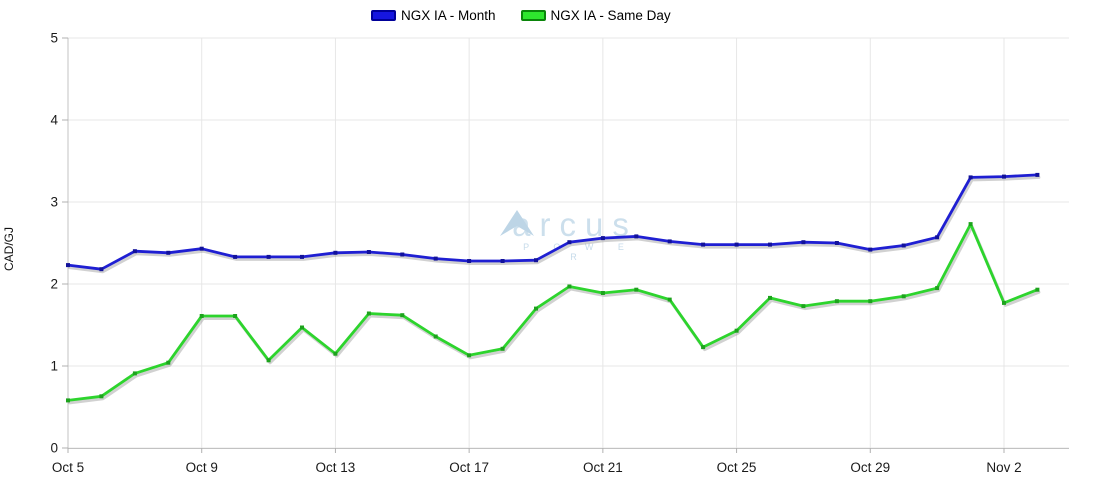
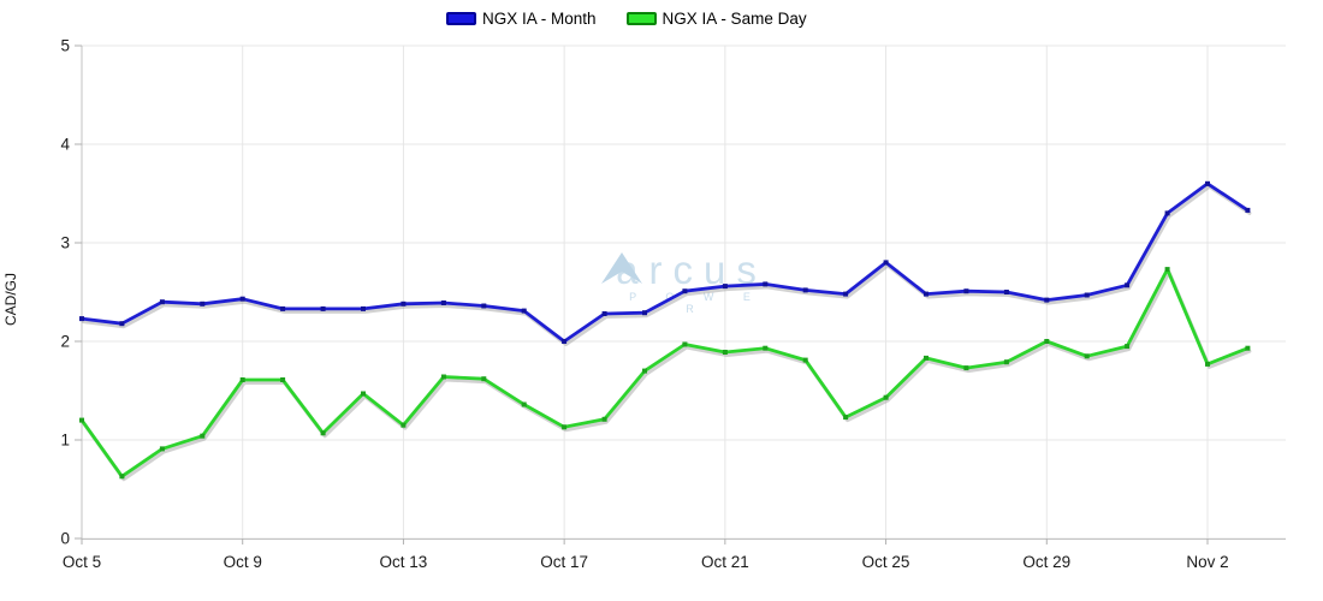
NGX IA - Same Day/Oct 5: 0.6 -> 1.2
NGX IA - Month/Oct 17: 2.3 -> 2.0
NGX IA - Month/Oct 25: 2.5 -> 2.8
NGX IA - Same Day/Oct 29: 1.8 -> 2.0
NGX IA - Month/Nov 2: 3.3 -> 3.6
